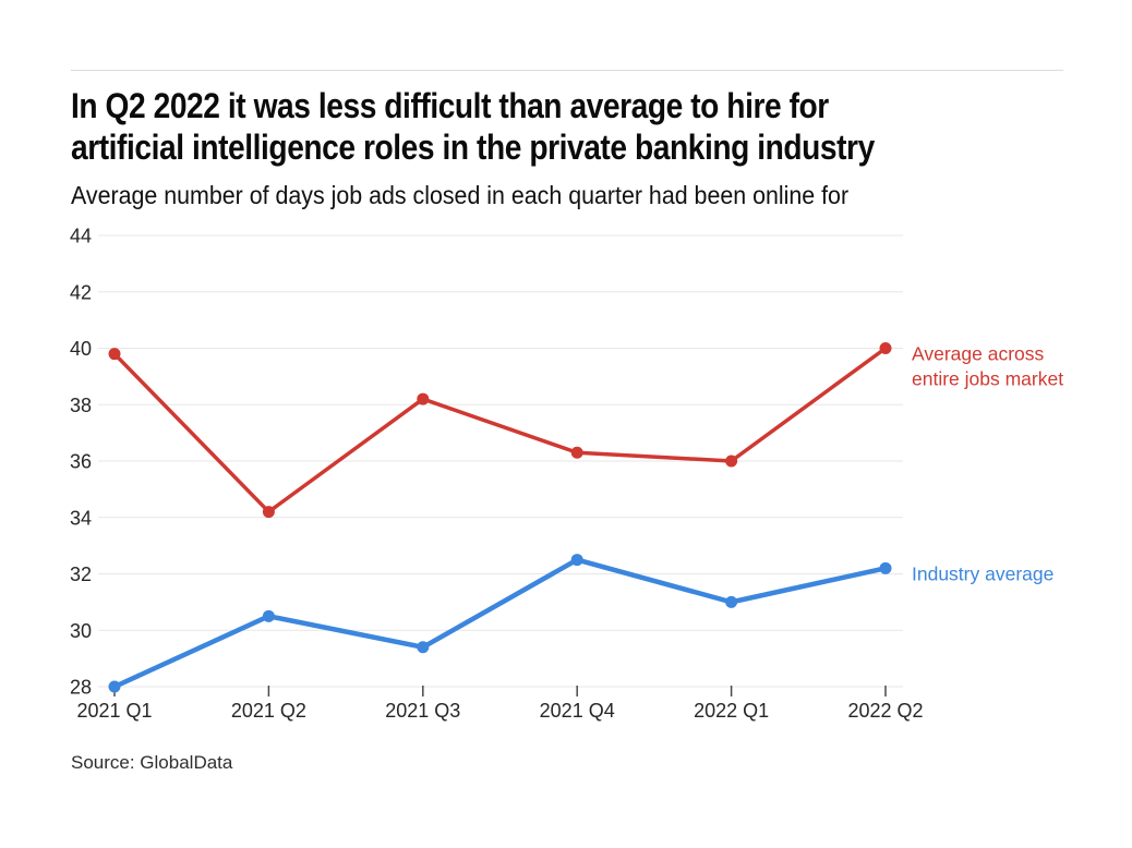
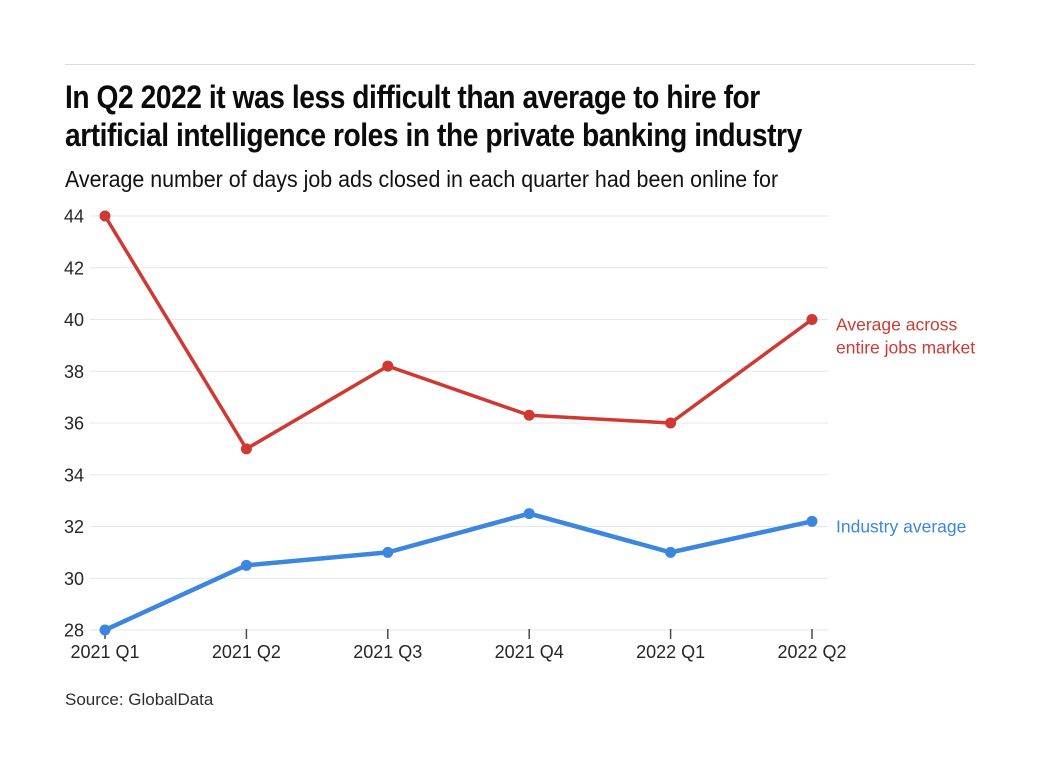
Average across entire jobs market/2021 Q1: 39.8 -> 44.0
Average across entire jobs market/2021 Q2: 34.2 -> 35.0
Industry average/2021 Q3: 29.4 -> 31.0
